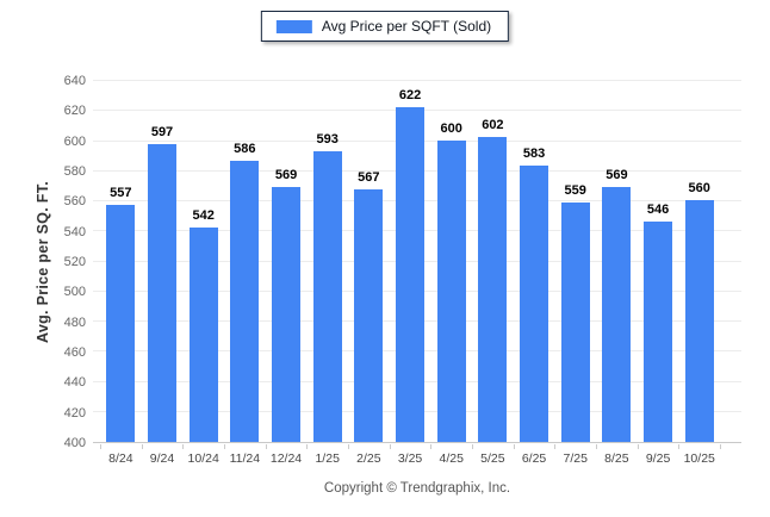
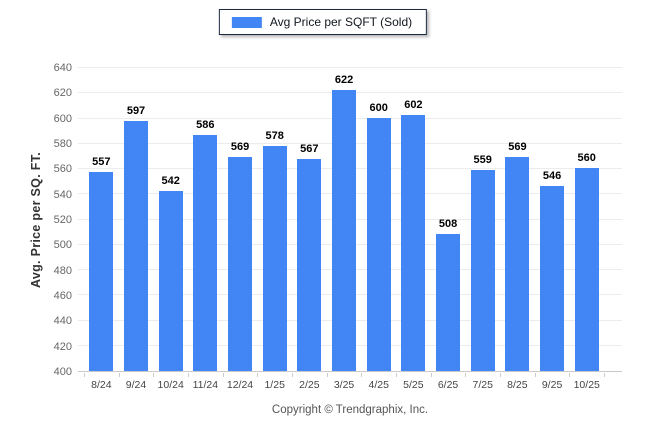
1/25: 593 -> 578
6/25: 583 -> 508
